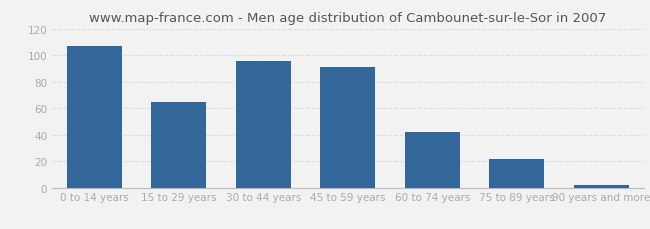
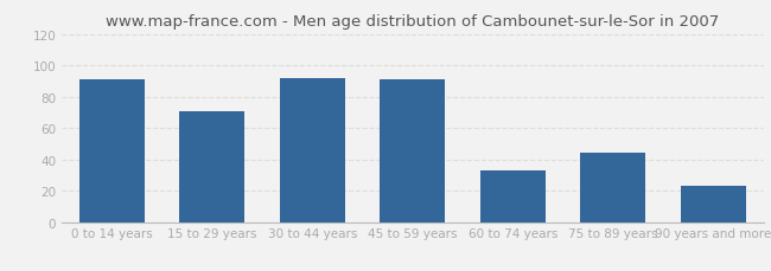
0 to 14 years: 107 -> 91
15 to 29 years: 65 -> 71
30 to 44 years: 96 -> 92
60 to 74 years: 42 -> 33
75 to 89 years: 22 -> 44
90 years and more: 2 -> 23
